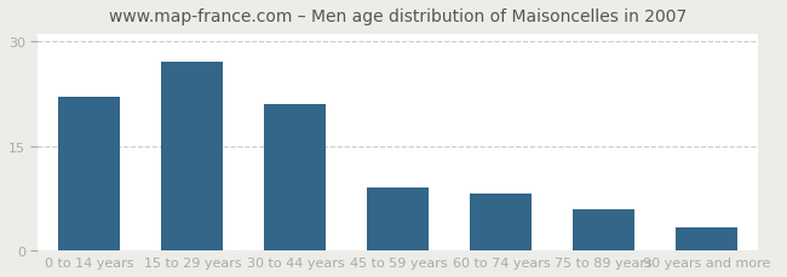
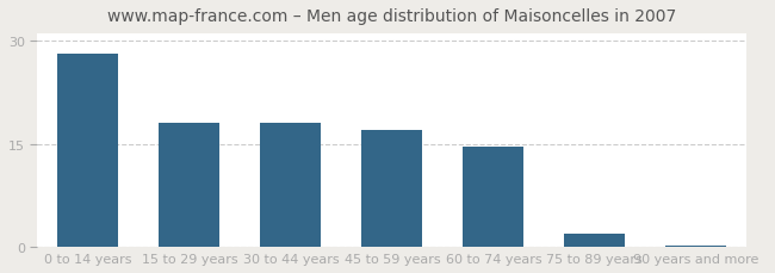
0 to 14 years: 22.0 -> 28.0
15 to 29 years: 27.0 -> 18.0
30 to 44 years: 21.0 -> 18.0
45 to 59 years: 9.0 -> 17.0
60 to 74 years: 8.2 -> 14.5
75 to 89 years: 6.0 -> 2.0
90 years and more: 3.4 -> 0.2
